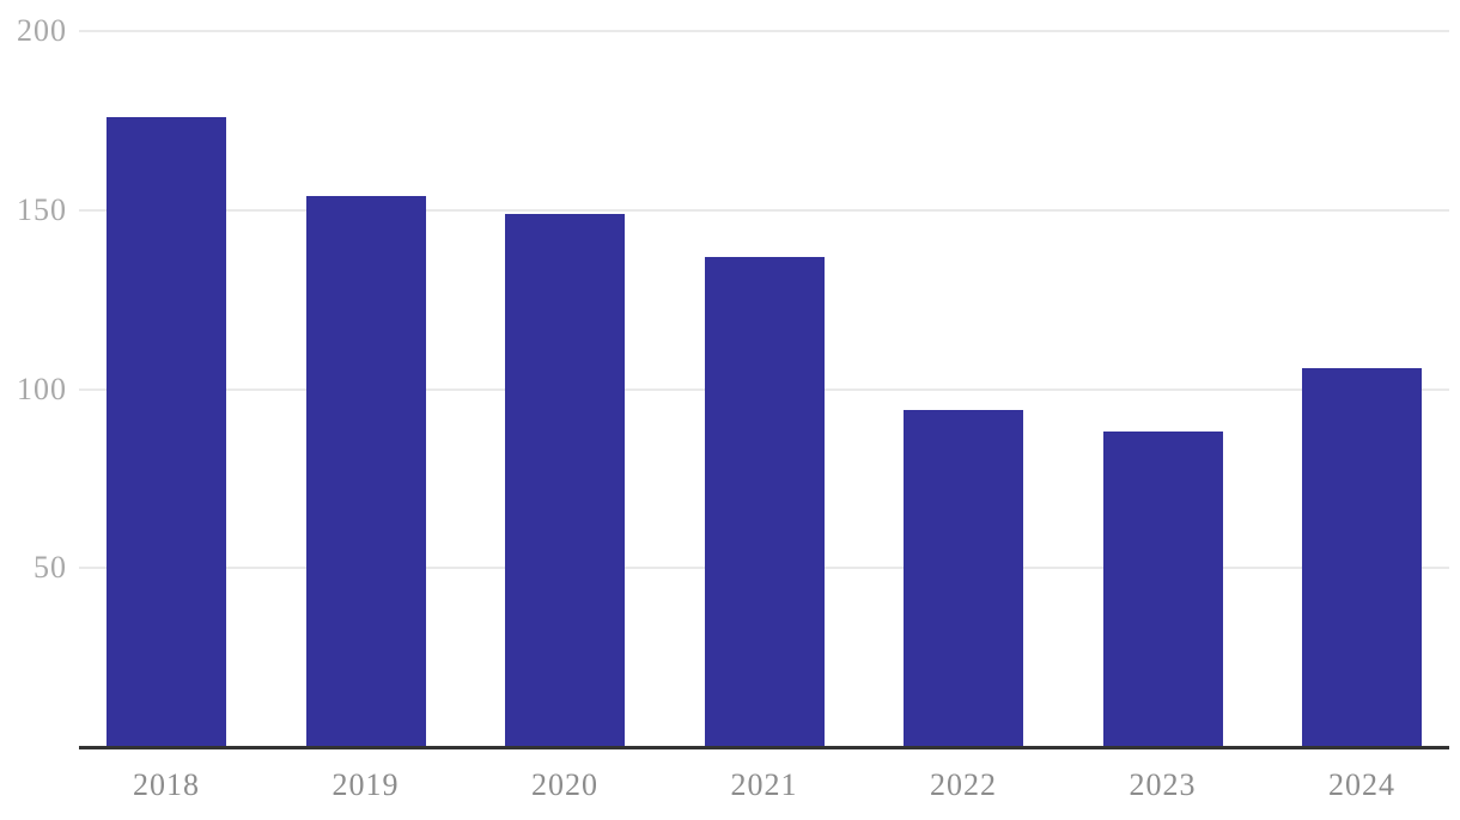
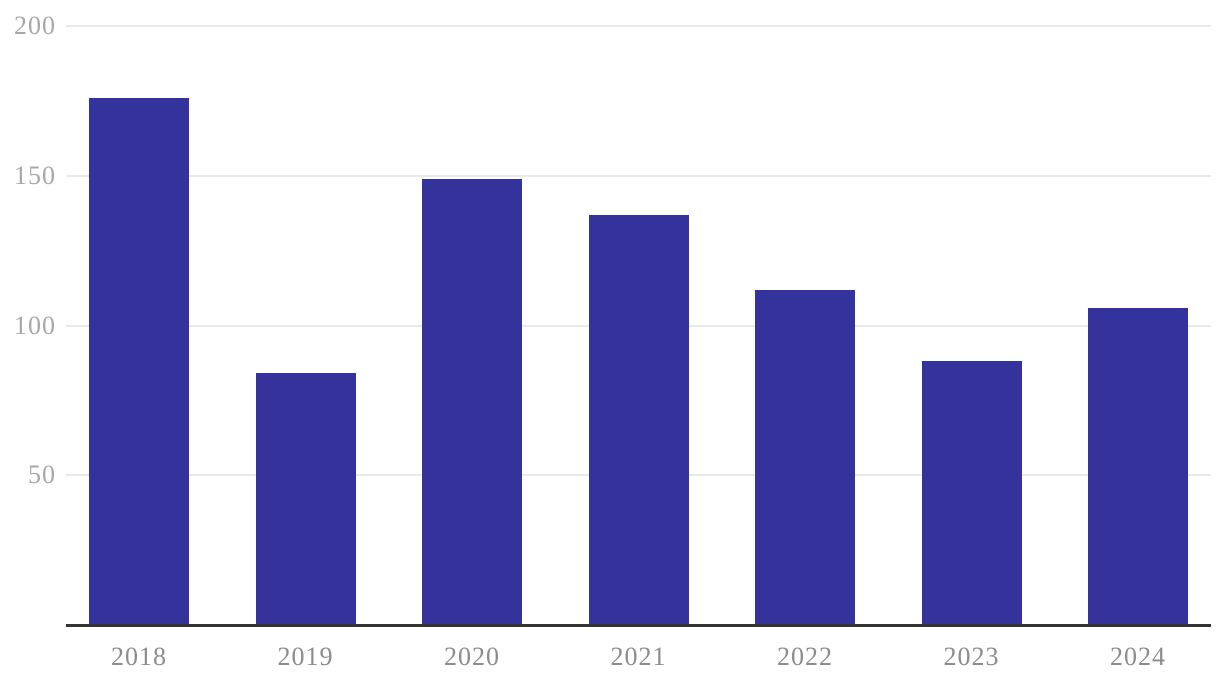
2019: 154 -> 84
2022: 94 -> 112
